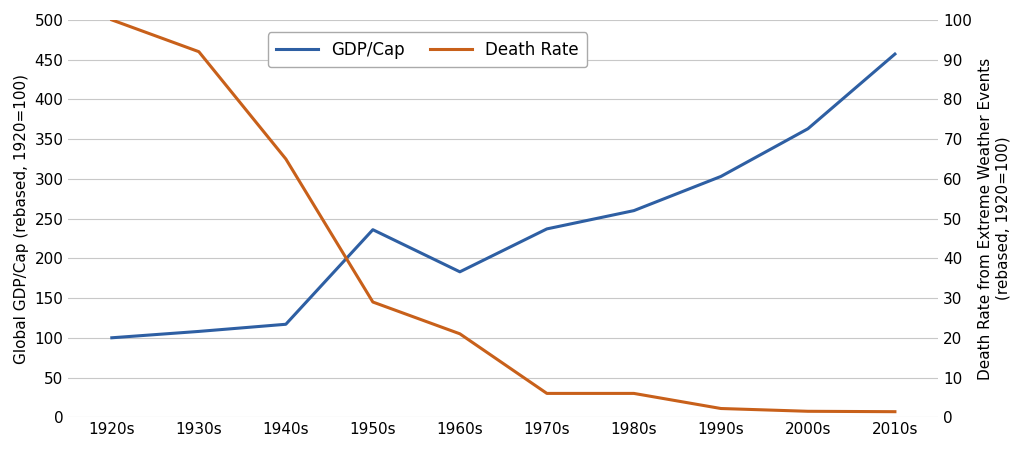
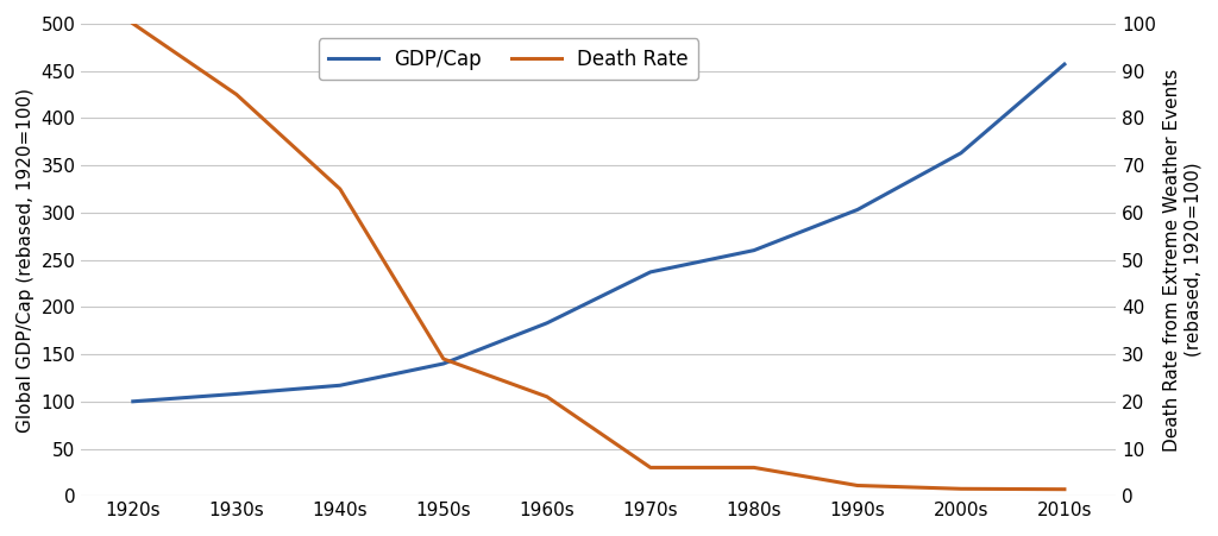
Death Rate/1930s: 92.0 -> 85.0
GDP/Cap/1950s: 236 -> 140
